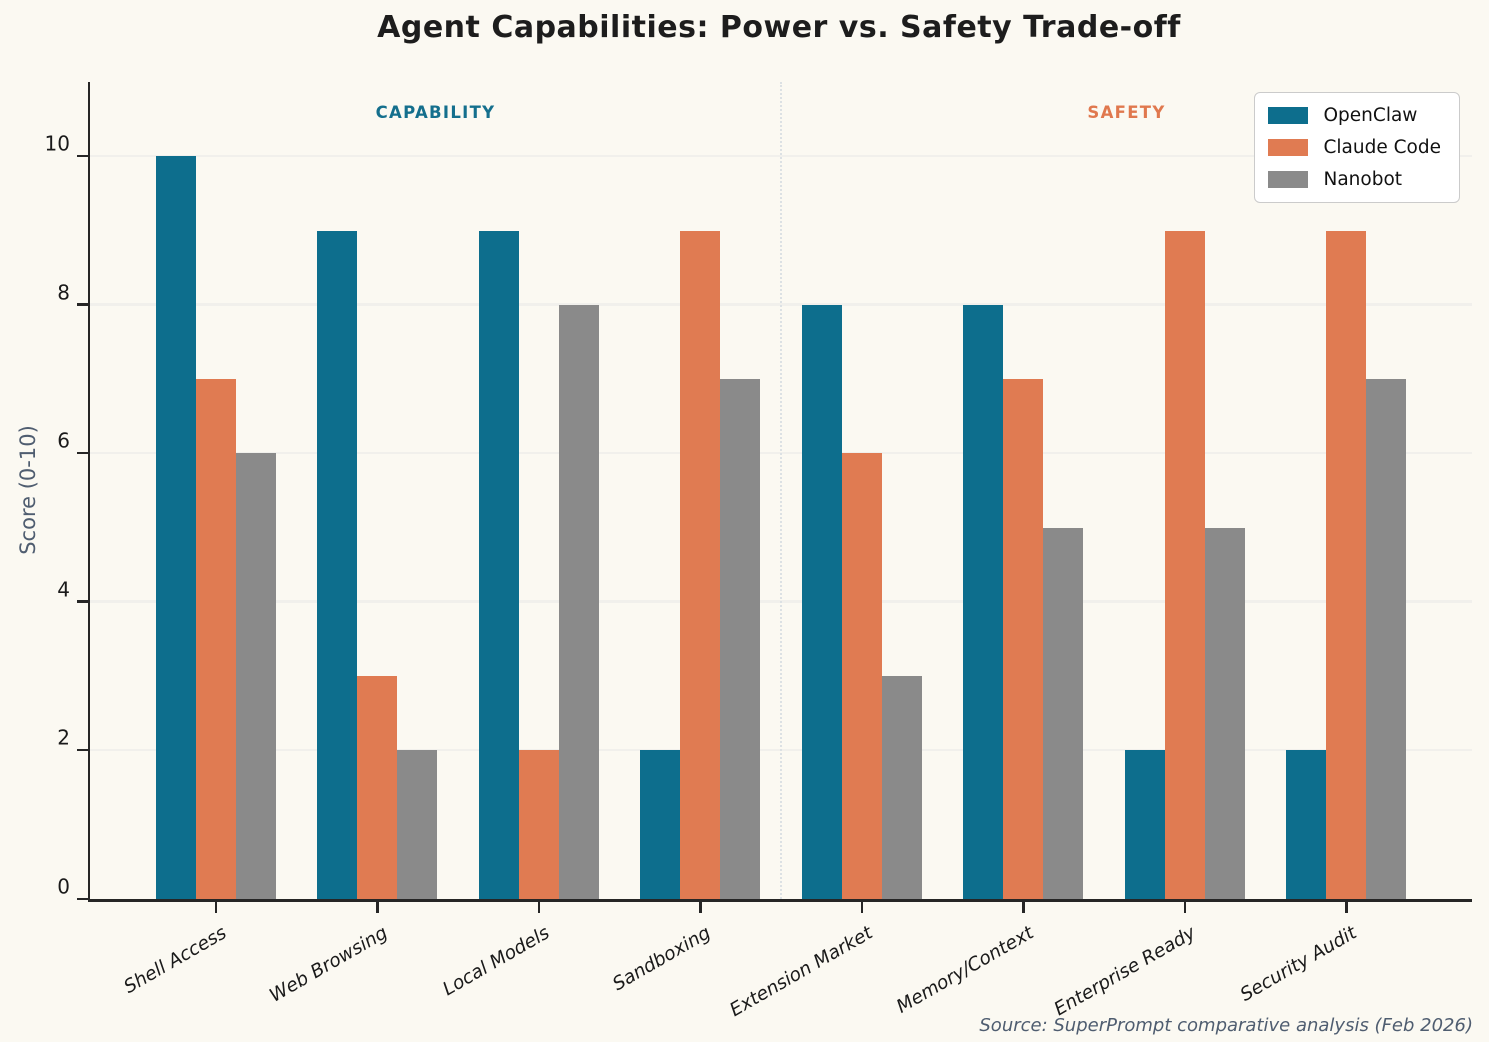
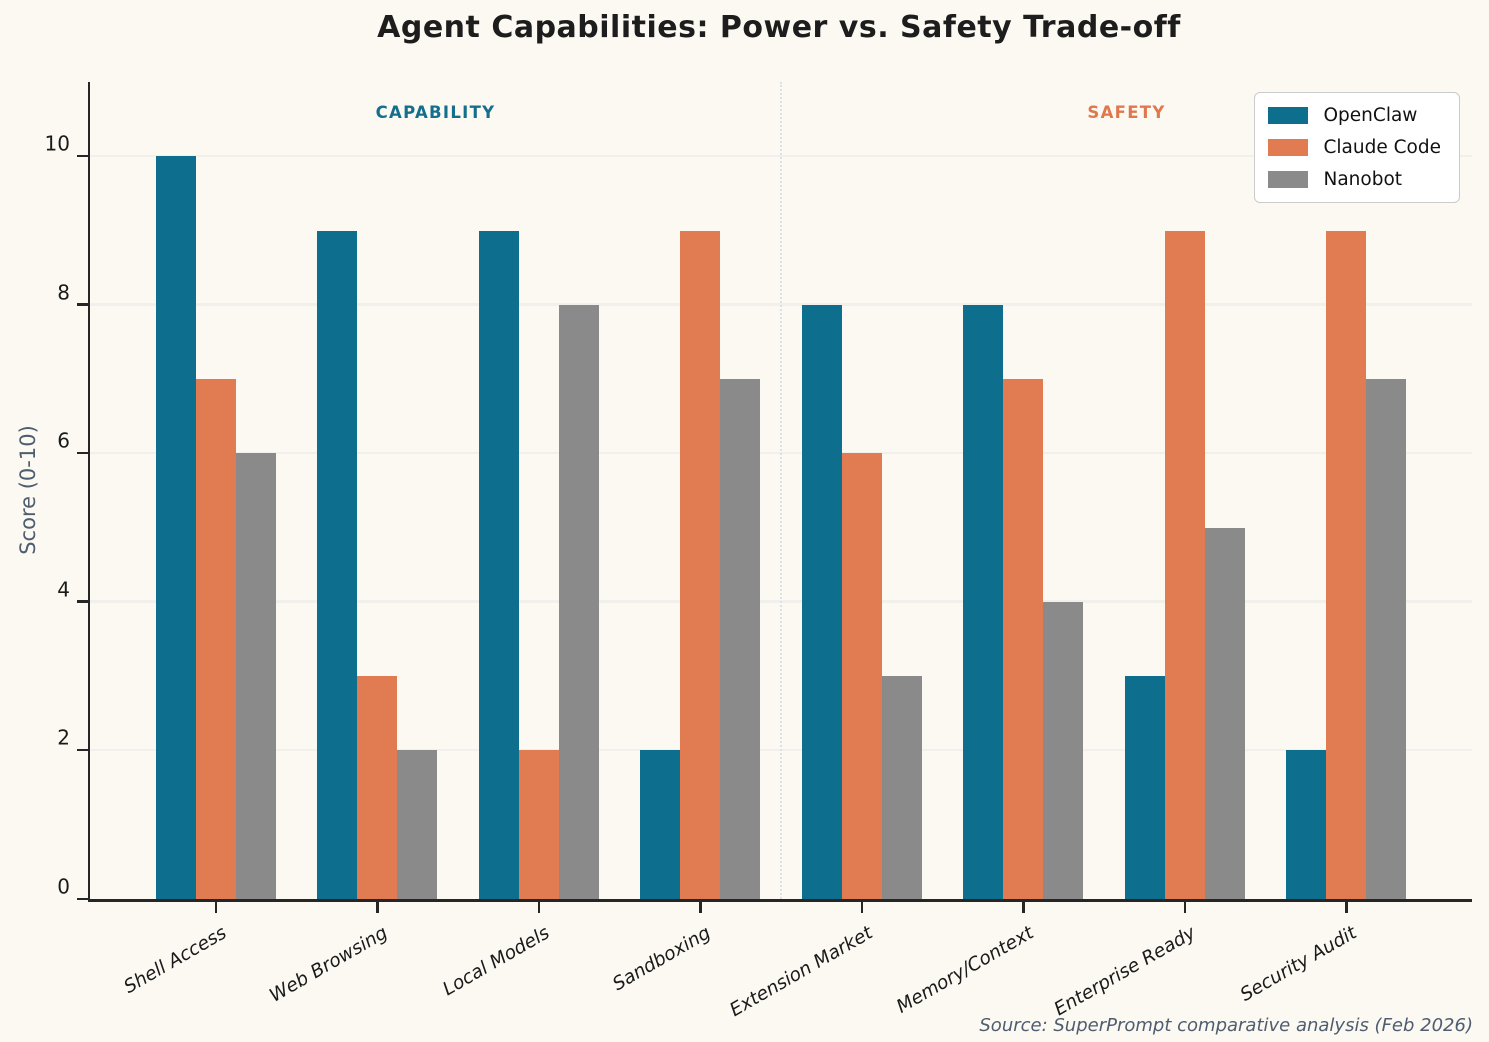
Nanobot/Memory/Context: 5 -> 4
OpenClaw/Enterprise Ready: 2 -> 3
